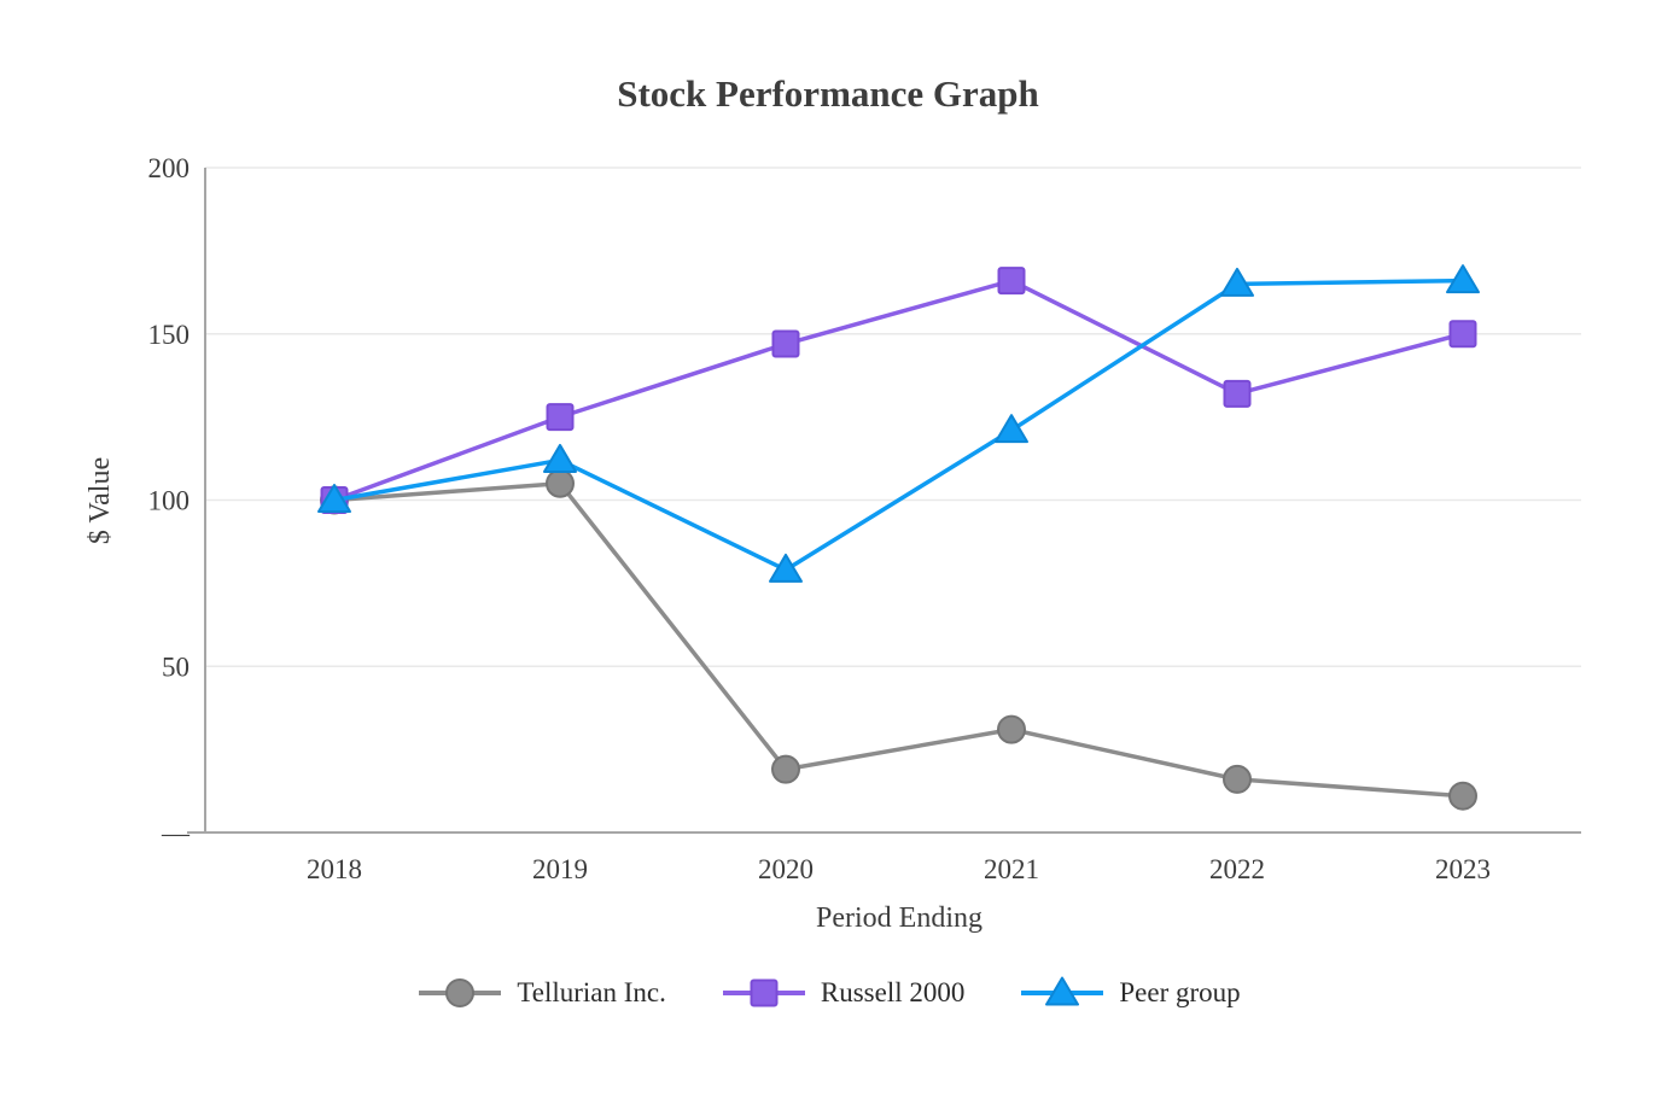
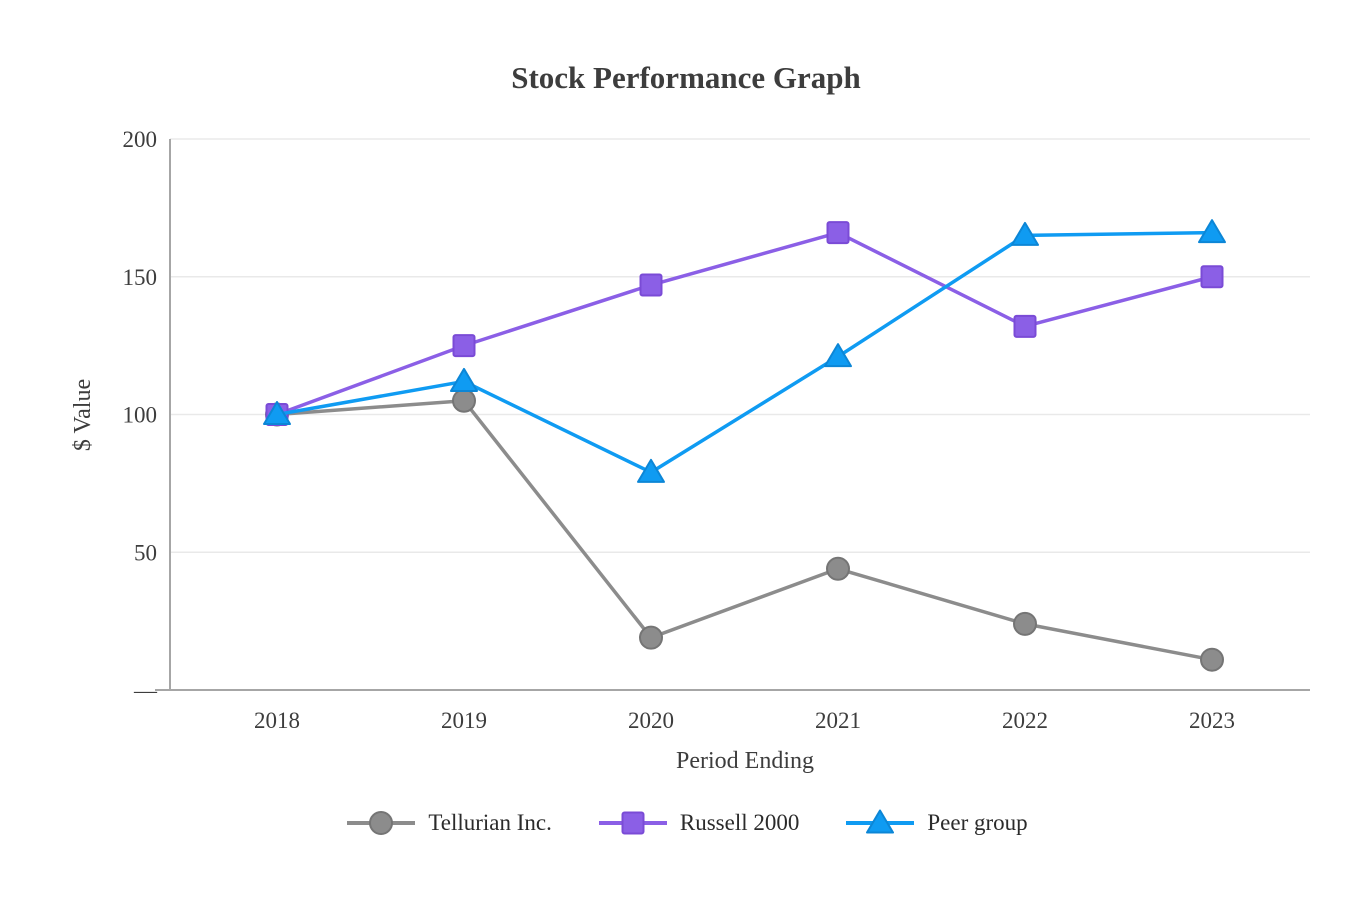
Tellurian Inc./2021: 31 -> 44
Tellurian Inc./2022: 16 -> 24
